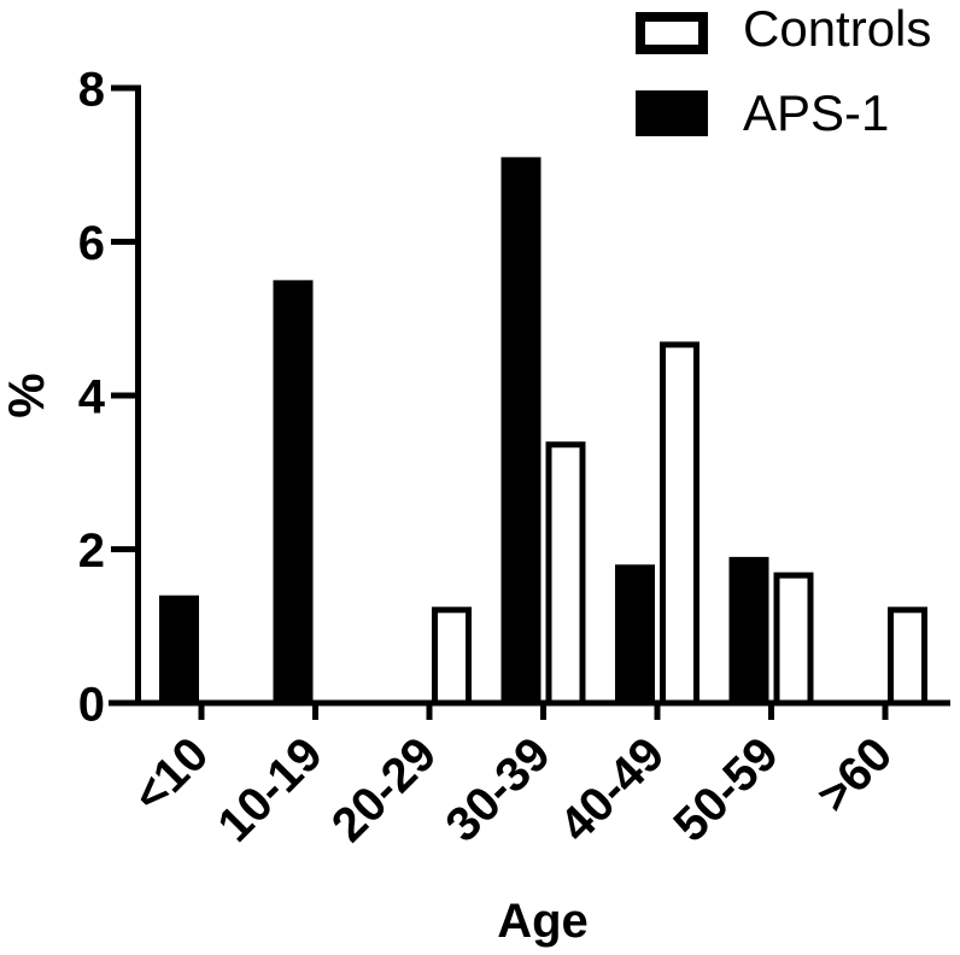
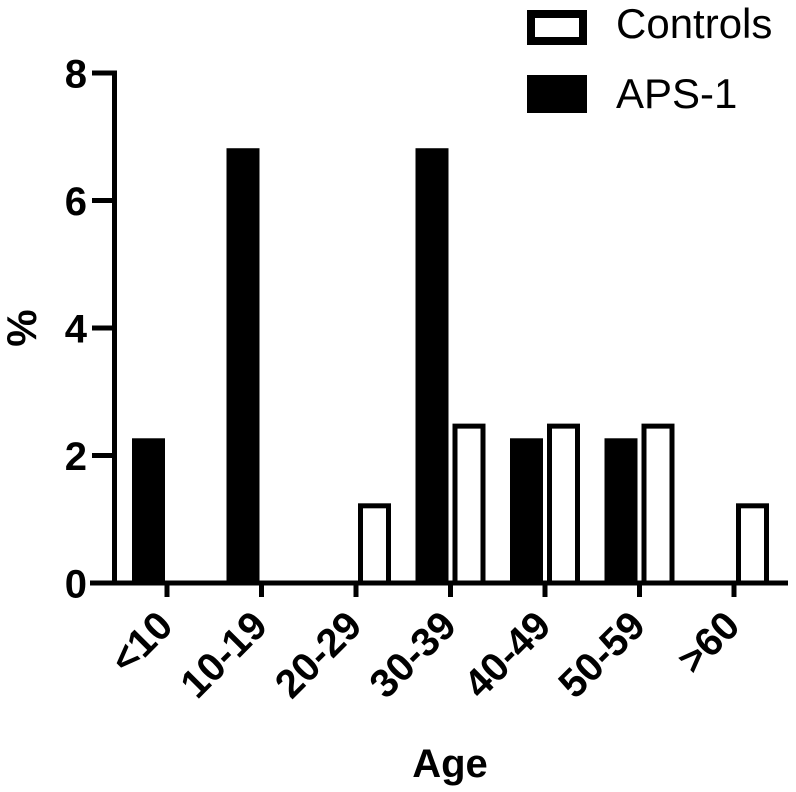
APS-1/<10: 1.4 -> 2.3
APS-1/10-19: 5.5 -> 6.8
Controls/30-39: 3.4 -> 2.5
APS-1/30-39: 7.1 -> 6.8
Controls/40-49: 4.7 -> 2.5
APS-1/40-49: 1.8 -> 2.3
Controls/50-59: 1.7 -> 2.5
APS-1/50-59: 1.9 -> 2.3
